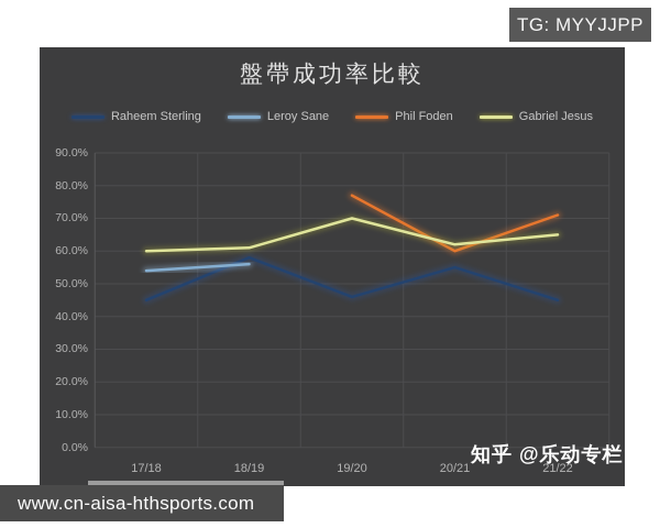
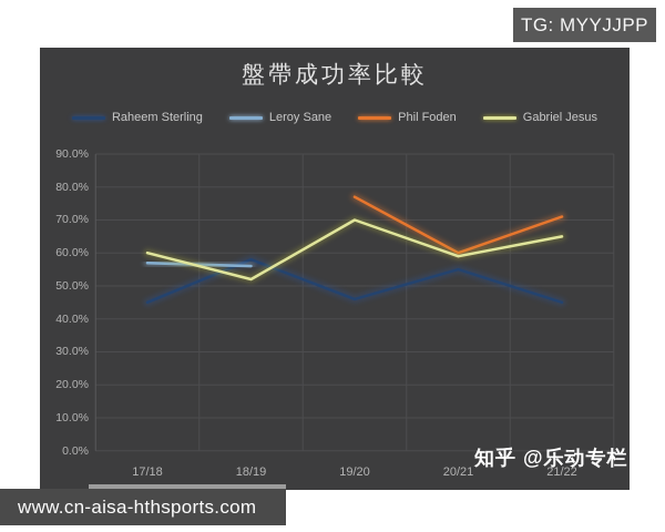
Leroy Sane/17/18: 54% -> 57%
Gabriel Jesus/18/19: 61% -> 52%
Gabriel Jesus/20/21: 62% -> 59%
